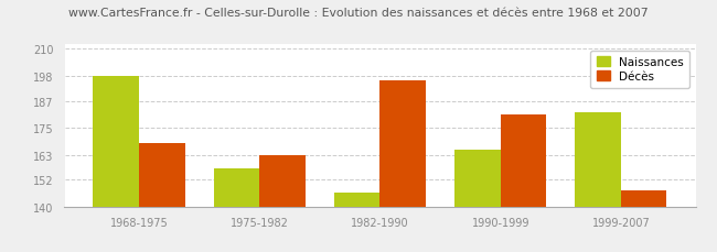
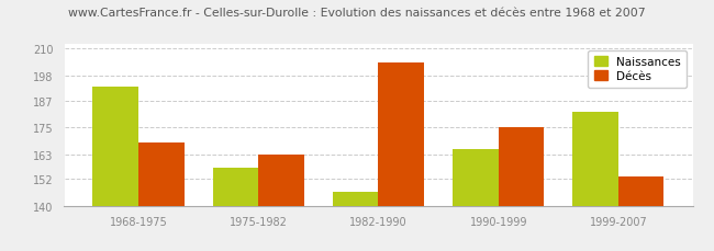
Naissances/1968-1975: 198 -> 193
Décès/1982-1990: 196 -> 204
Décès/1990-1999: 181 -> 175
Décès/1999-2007: 147 -> 153
